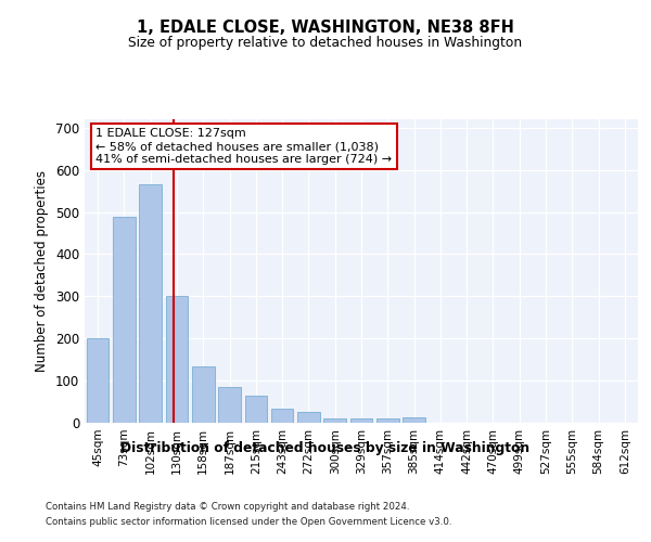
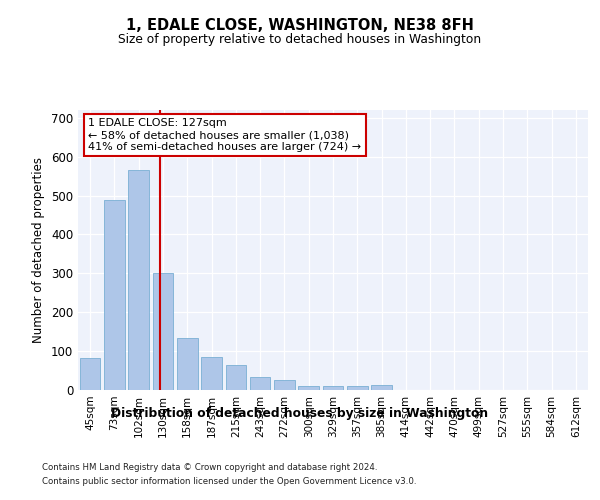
45sqm: 200 -> 82
